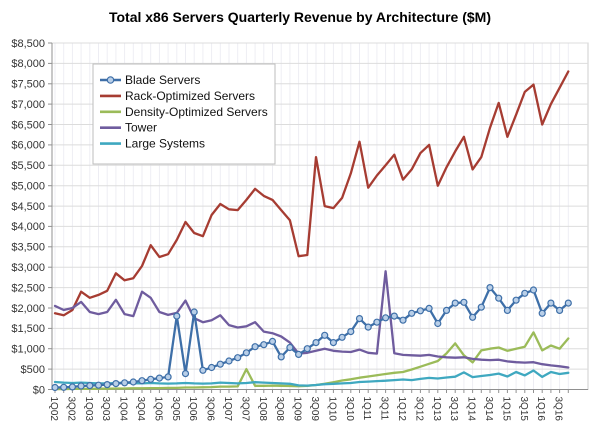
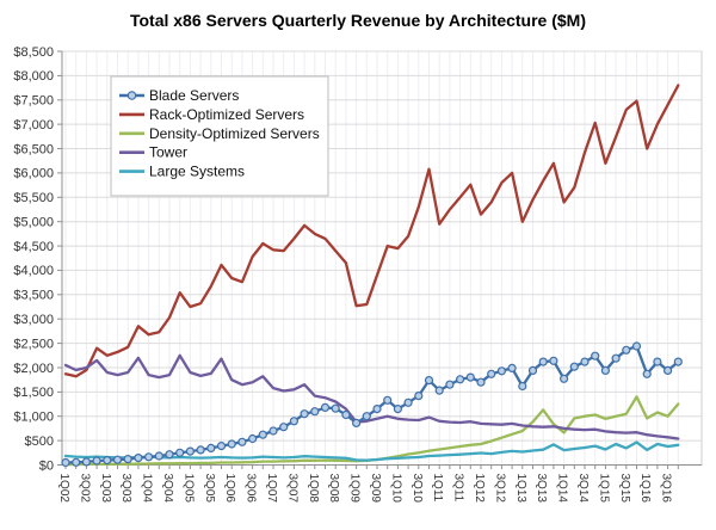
Tower/3Q04: $2400 -> $1800
Blade Servers/3Q05: $1800 -> $300
Blade Servers/1Q06: $1900 -> $400
Density-Optimized Servers/3Q07: $500 -> $100
Blade Servers/3Q08: $800 -> $1200
Rack-Optimized Servers/3Q09: $5700 -> $3900
Tower/3Q11: $2900 -> $900
Blade Servers/3Q14: $2500 -> $2100
